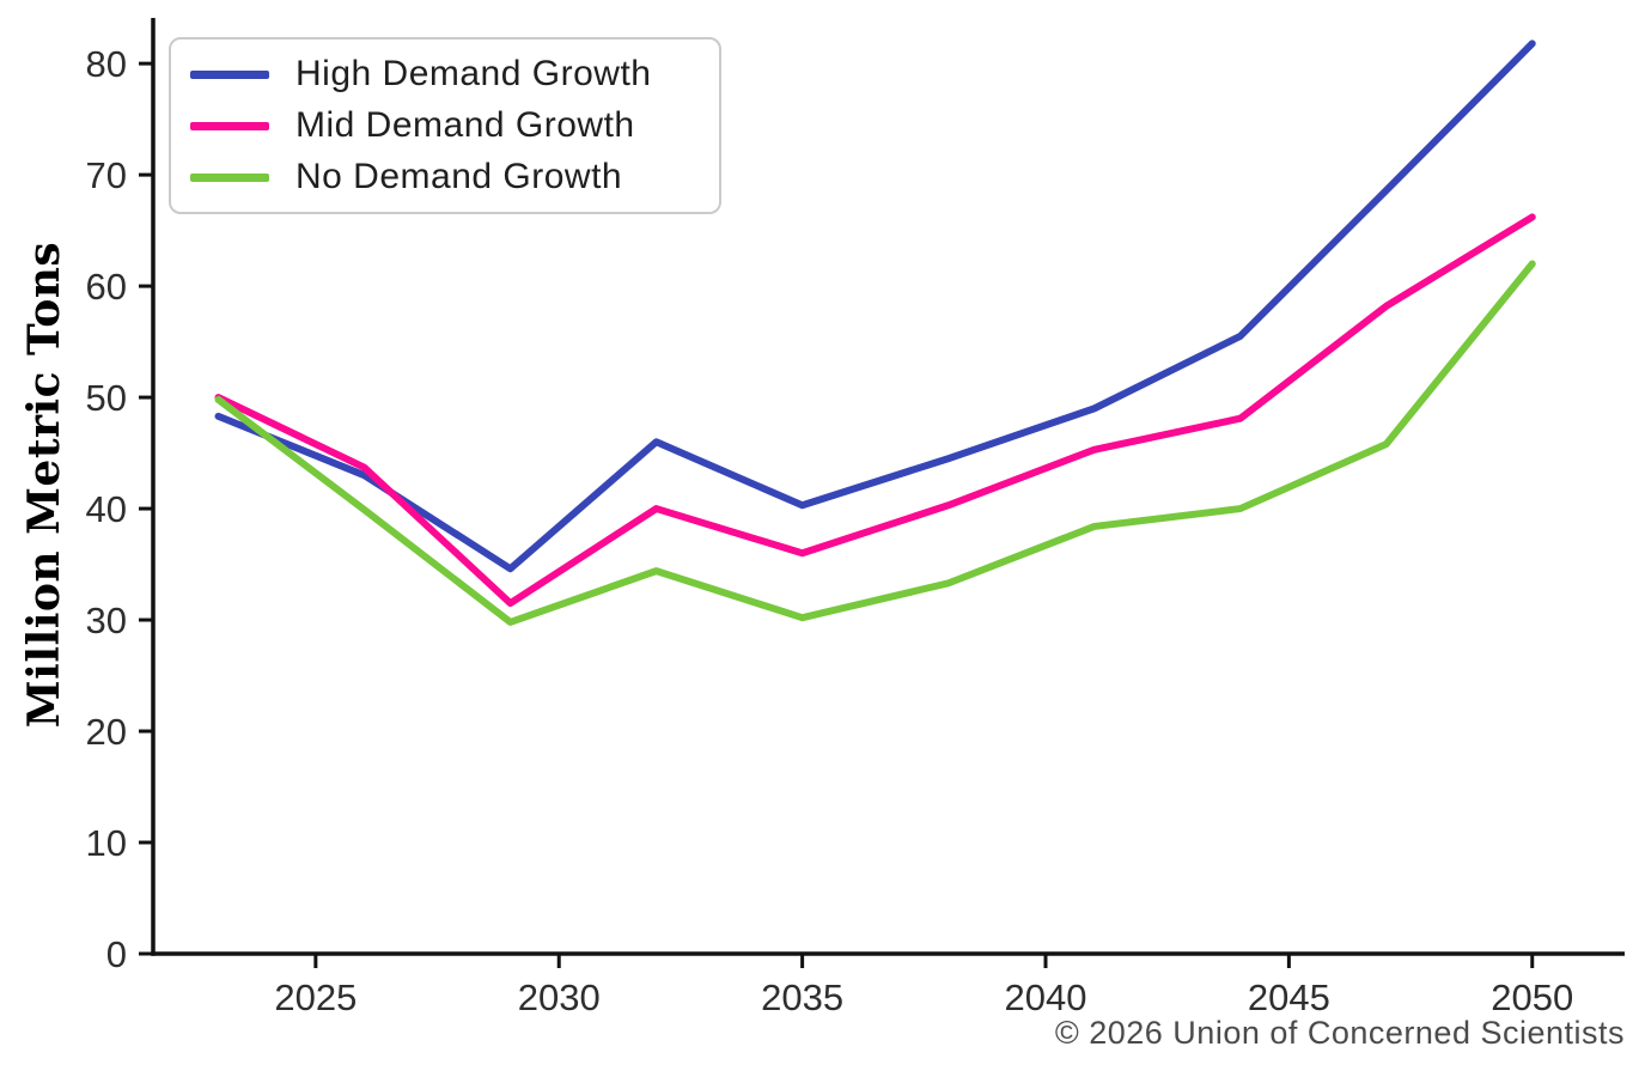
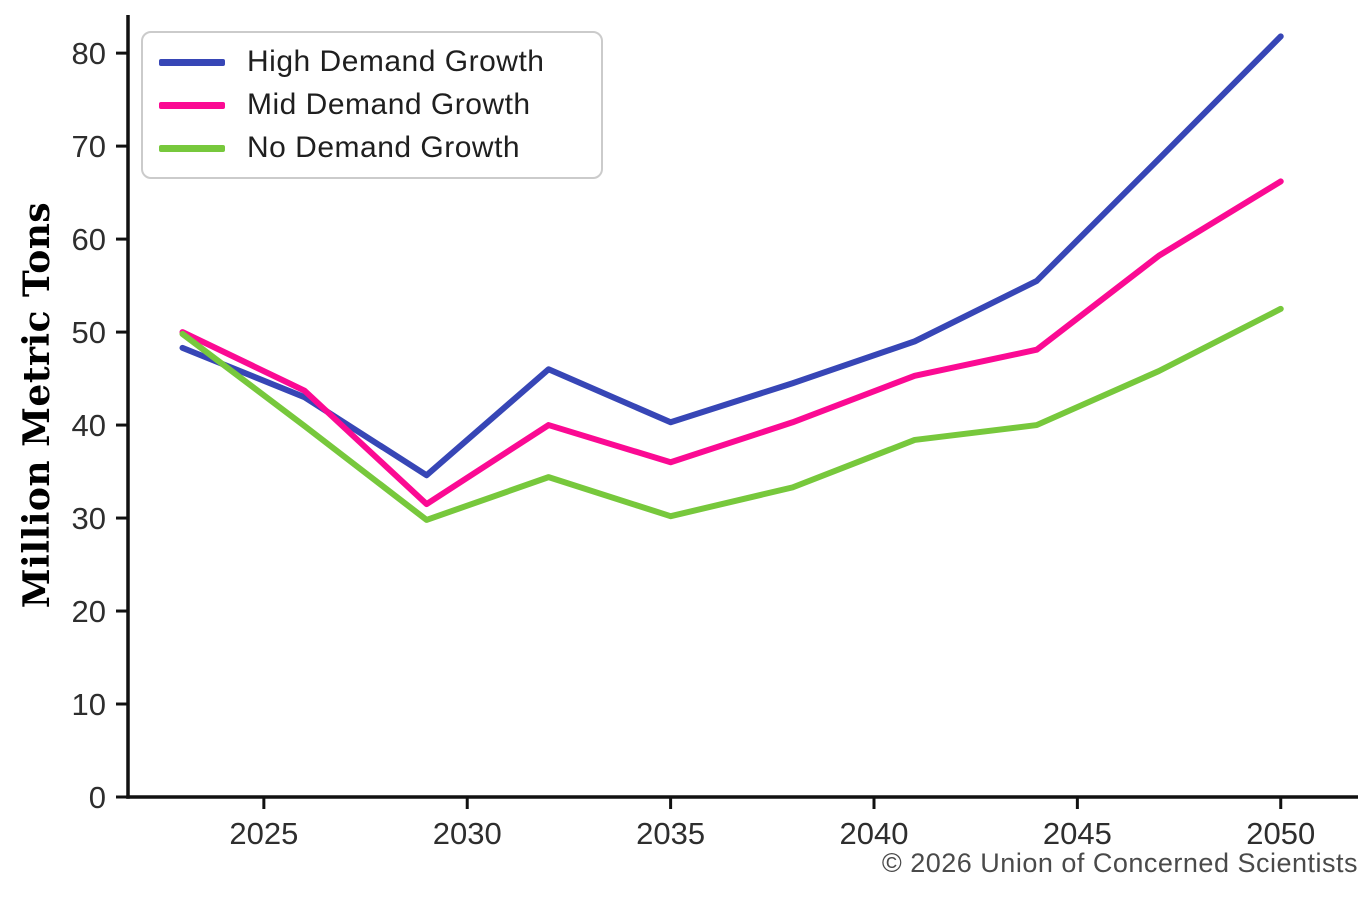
No Demand Growth/2050: 62 -> 52
